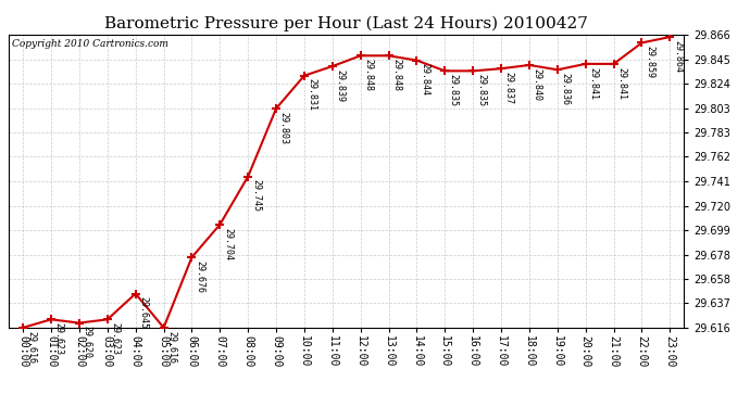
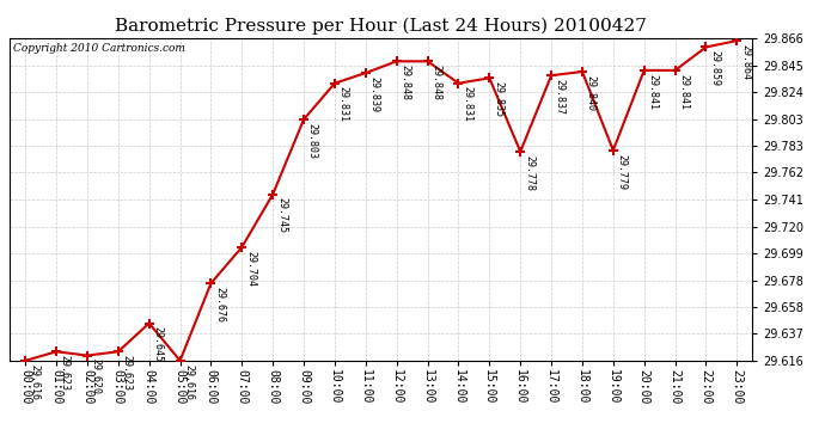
14:00: 29.844 -> 29.831
16:00: 29.835 -> 29.778
19:00: 29.836 -> 29.779
